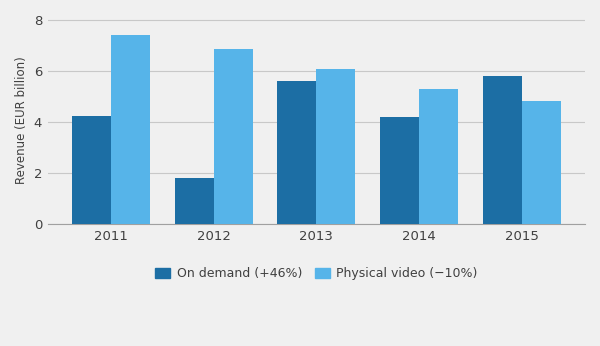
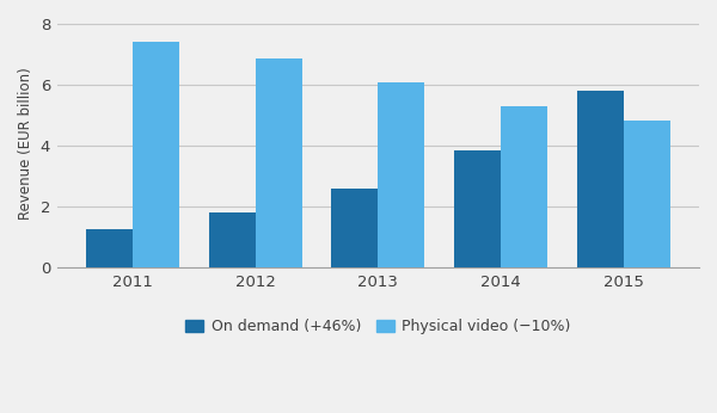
On demand (+46%)/2011: 4.25 -> 1.25
On demand (+46%)/2013: 5.60 -> 2.60
On demand (+46%)/2014: 4.20 -> 3.85
